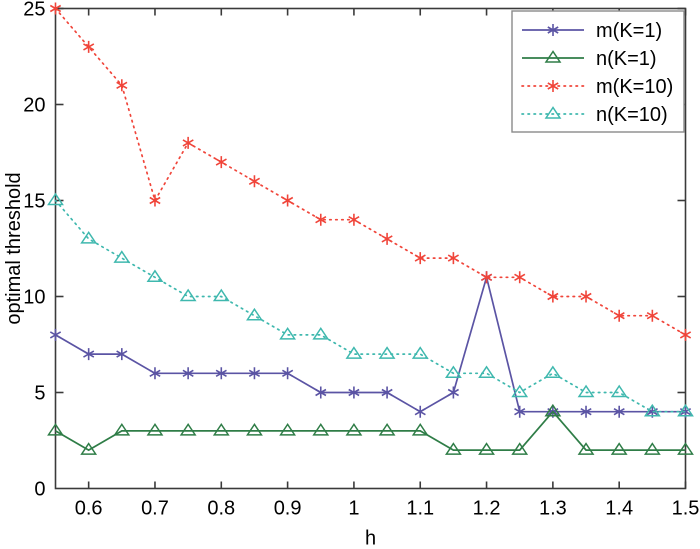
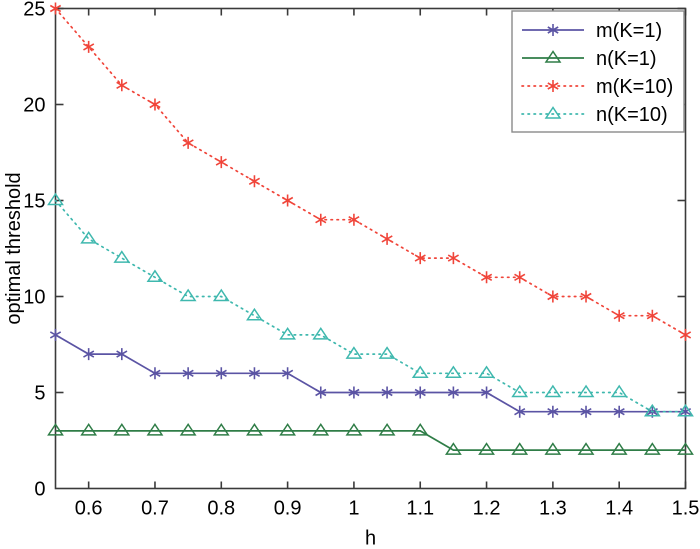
n(K=1)/0.6: 2 -> 3
m(K=10)/0.7: 15 -> 20
m(K=1)/1.1: 4 -> 5
n(K=10)/1.1: 7 -> 6
m(K=1)/1.2: 11 -> 5
n(K=1)/1.3: 4 -> 2
n(K=10)/1.3: 6 -> 5
